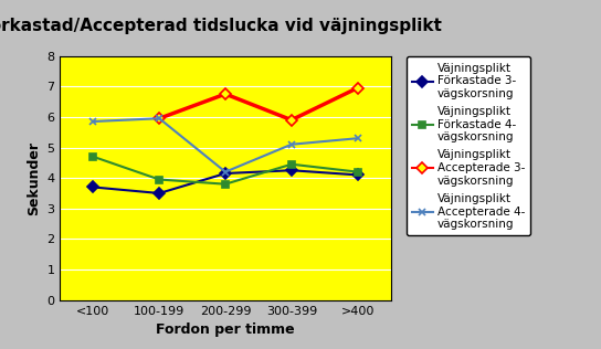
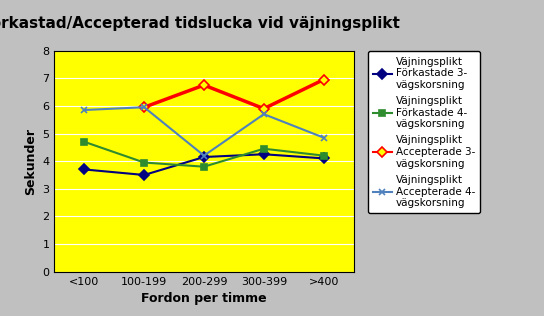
Väjningsplikt Accepterade 4- vägskorsning/300-399: 5.10 -> 5.70
Väjningsplikt Accepterade 4- vägskorsning/>400: 5.30 -> 4.85
